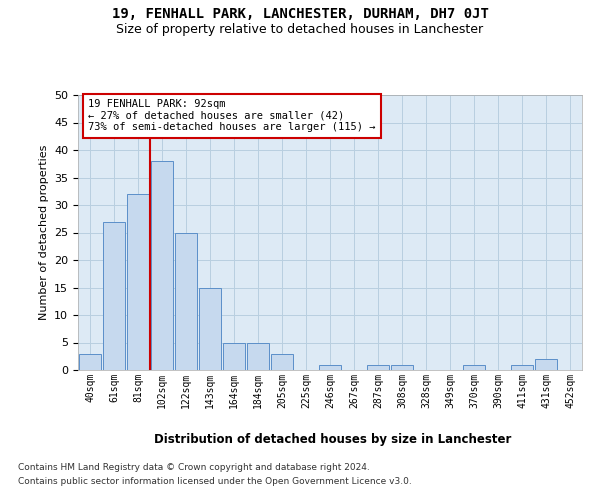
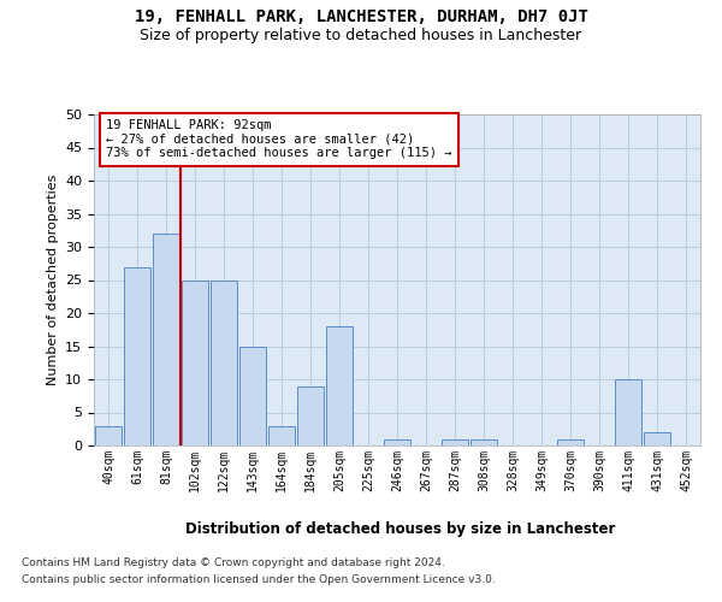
102sqm: 38 -> 25
164sqm: 5 -> 3
184sqm: 5 -> 9
205sqm: 3 -> 18
411sqm: 1 -> 10
